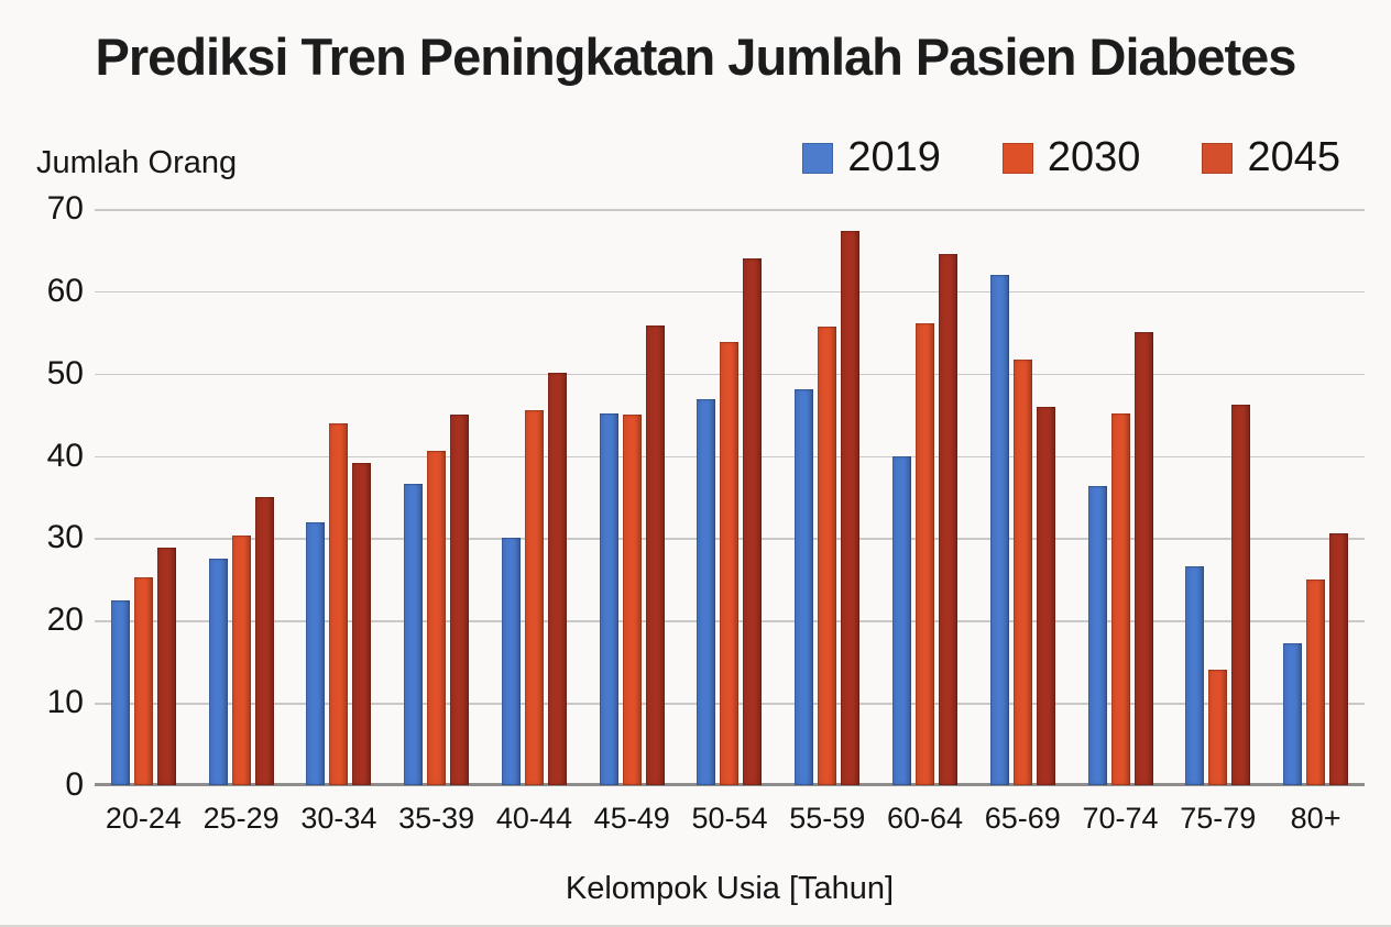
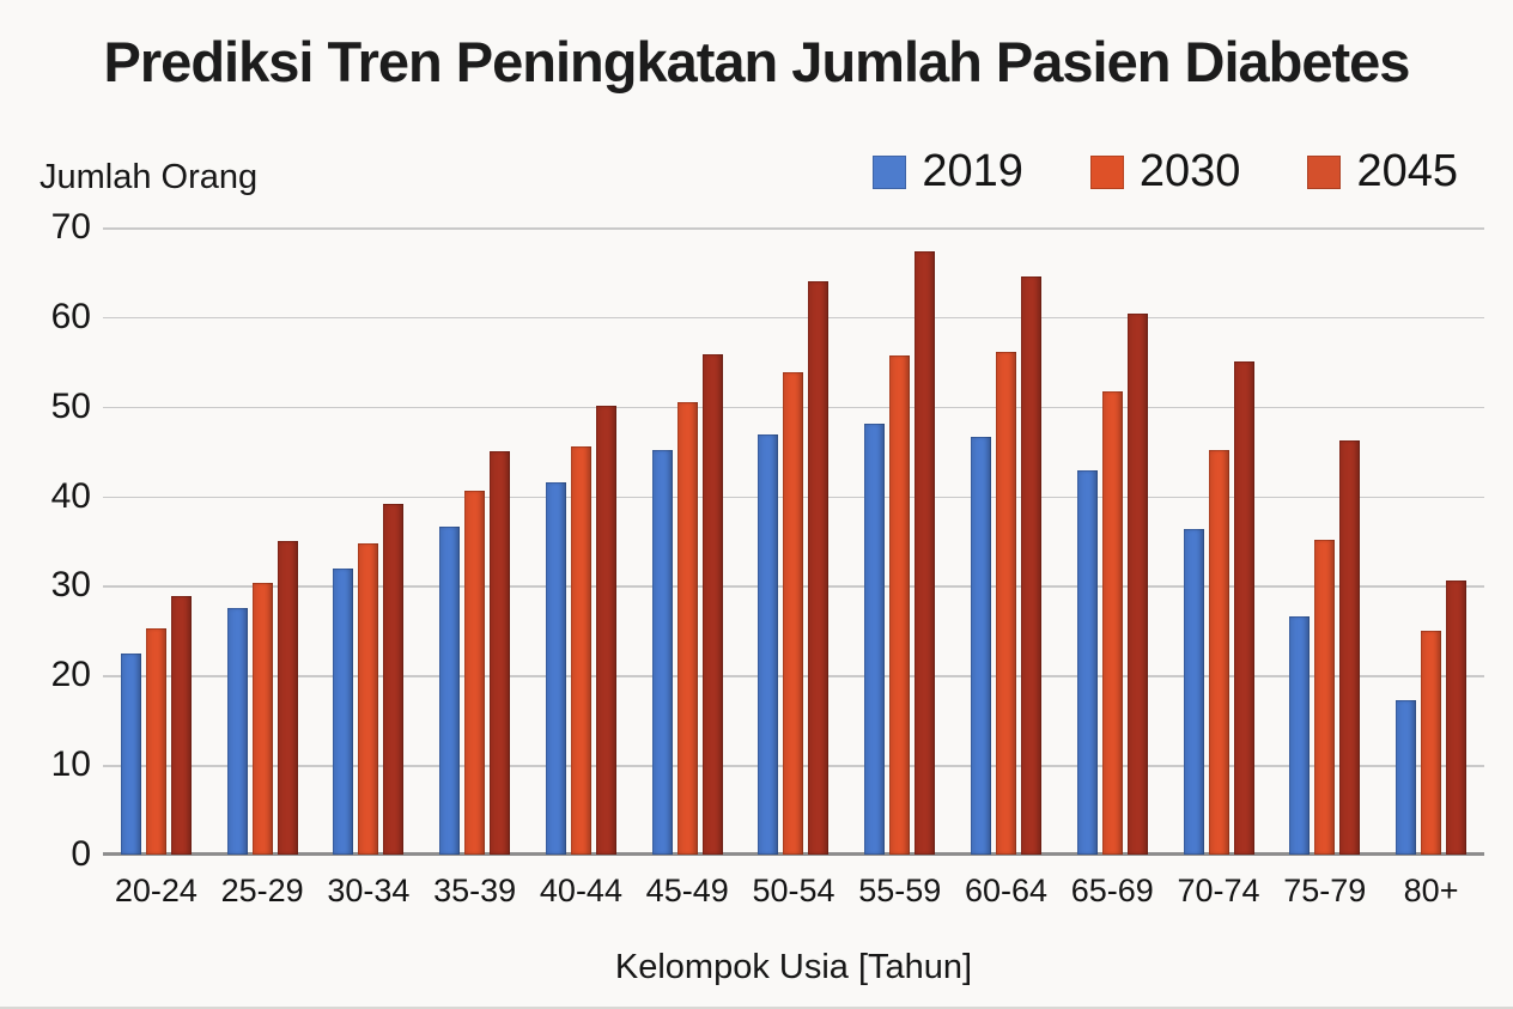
2030/30-34: 44 -> 35
2019/40-44: 30 -> 42
2030/45-49: 45 -> 50
2019/60-64: 40 -> 47
2019/65-69: 62 -> 43
2045/65-69: 46 -> 60
2030/75-79: 14 -> 35
